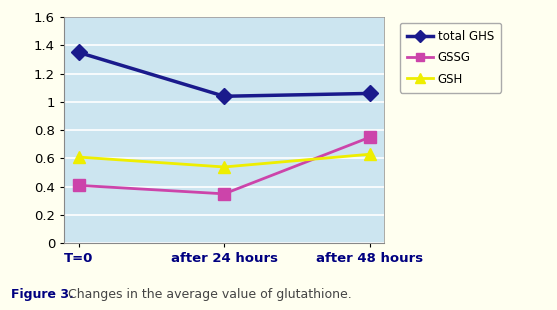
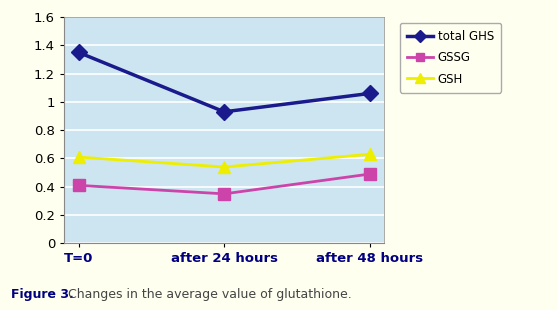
total GHS/after 24 hours: 1.04 -> 0.93
GSSG/after 48 hours: 0.75 -> 0.49
